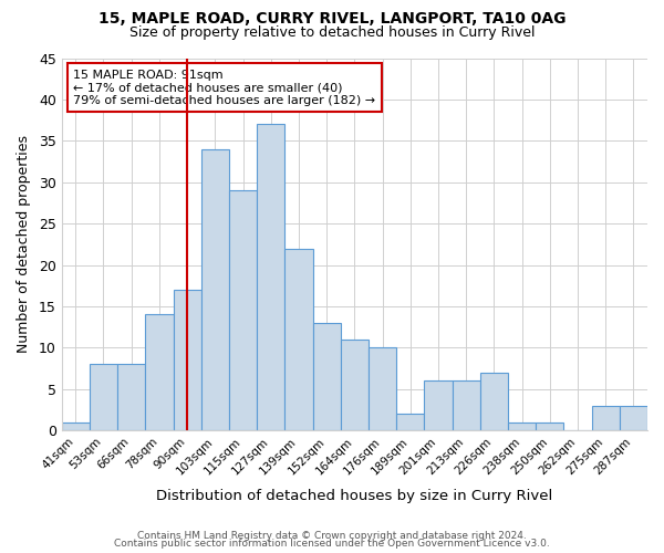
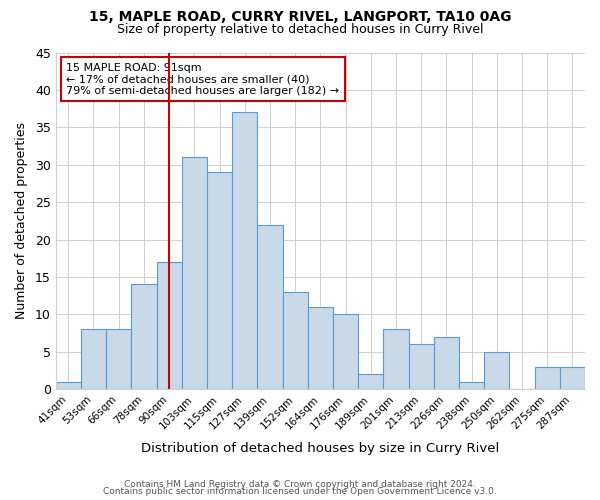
103sqm: 34 -> 31
201sqm: 6 -> 8
250sqm: 1 -> 5
